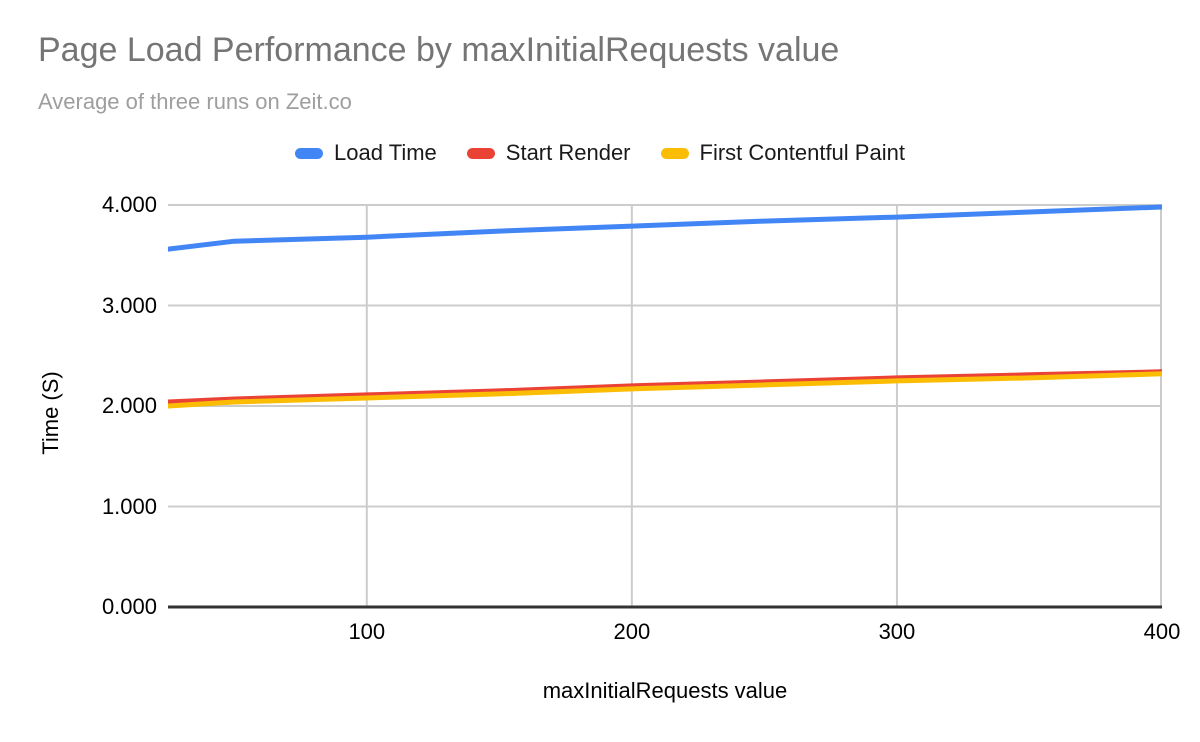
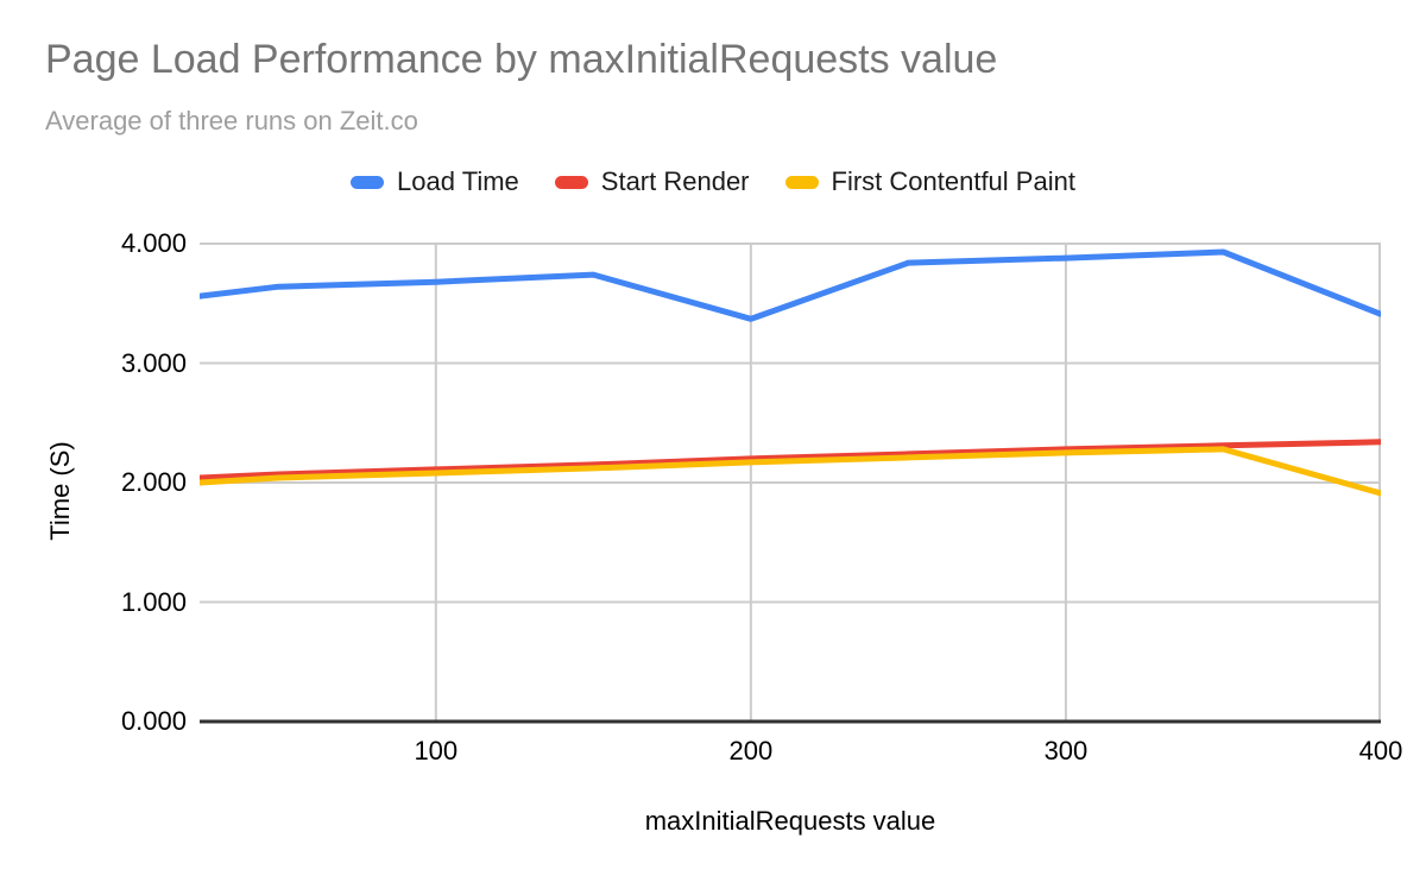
Load Time/200: 3.79 -> 3.37
Load Time/400: 3.98 -> 3.41
First Contentful Paint/400: 2.32 -> 1.91
